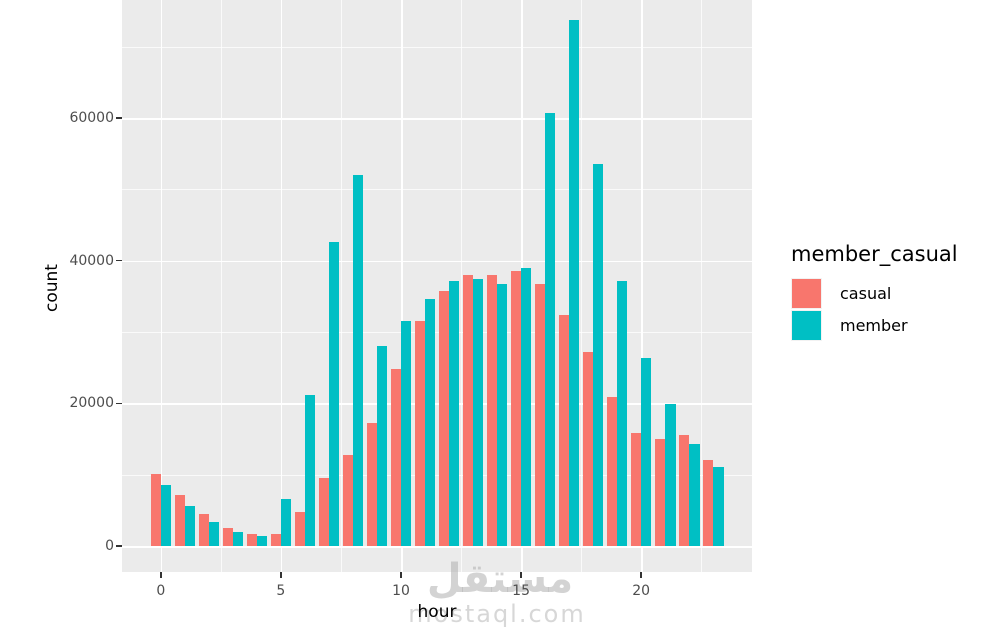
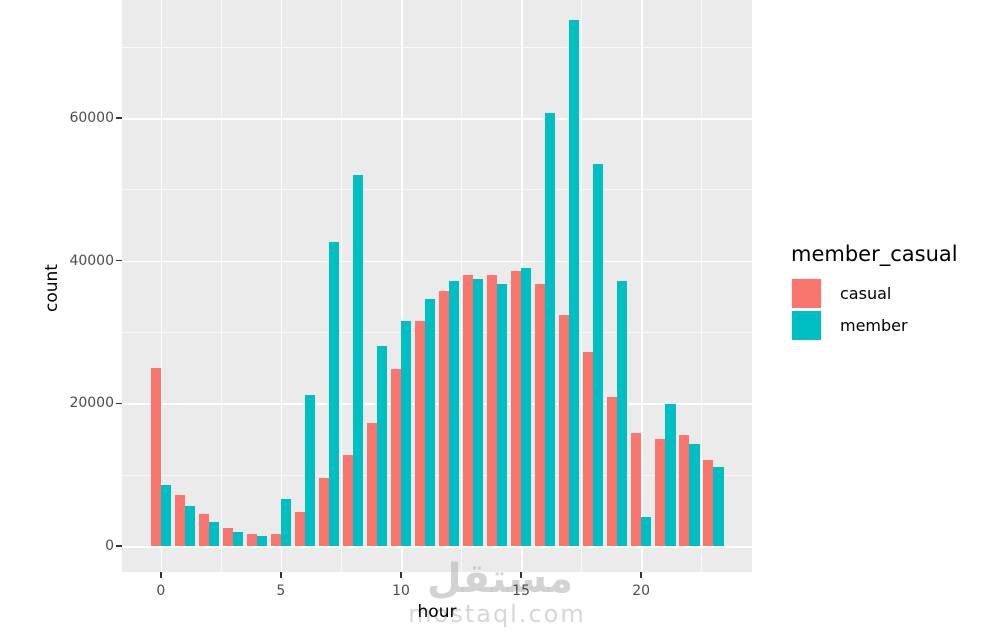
casual/0: 10000 -> 25000
member/20: 26000 -> 4000
